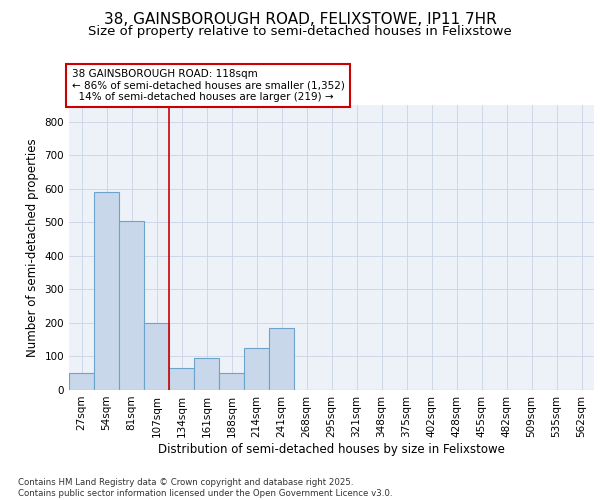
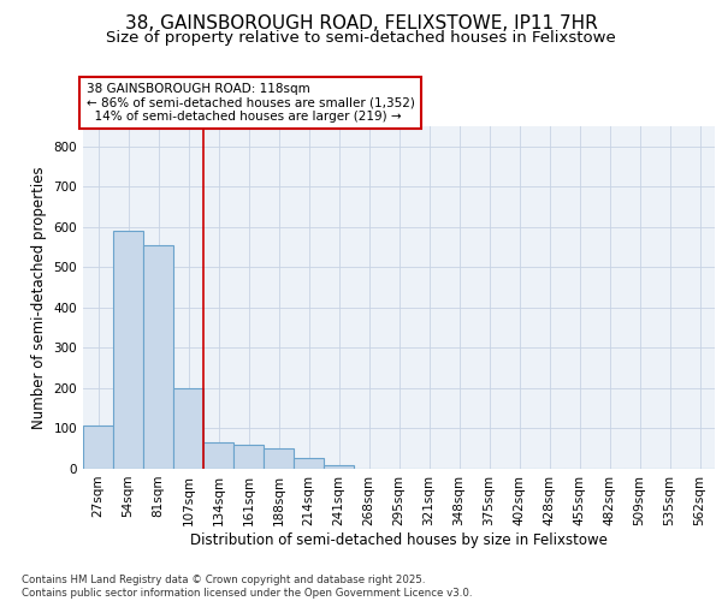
27sqm: 50 -> 108
81sqm: 505 -> 555
161sqm: 95 -> 60
214sqm: 125 -> 28
241sqm: 185 -> 10
